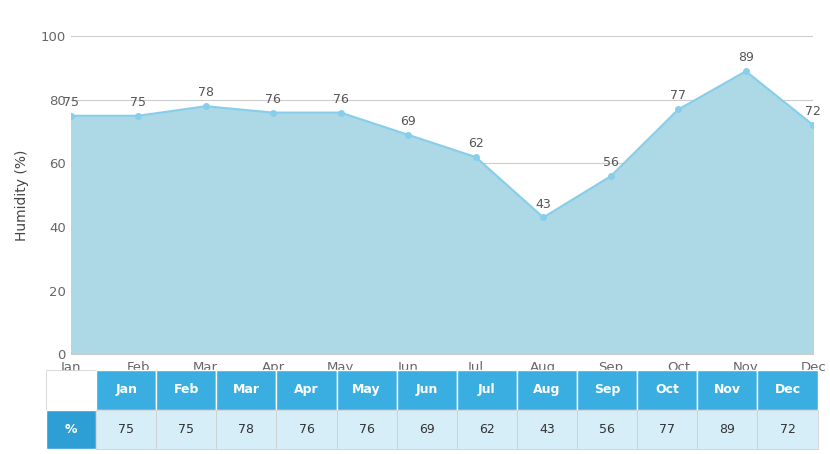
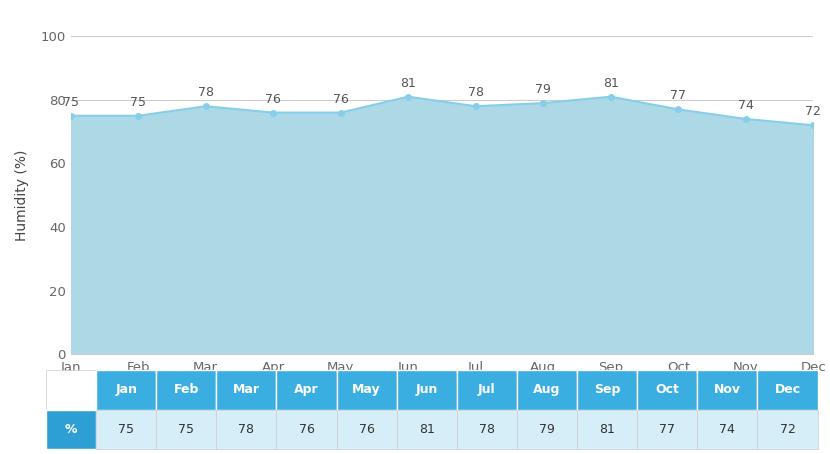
Jun: 69 -> 81
Jul: 62 -> 78
Aug: 43 -> 79
Sep: 56 -> 81
Nov: 89 -> 74
